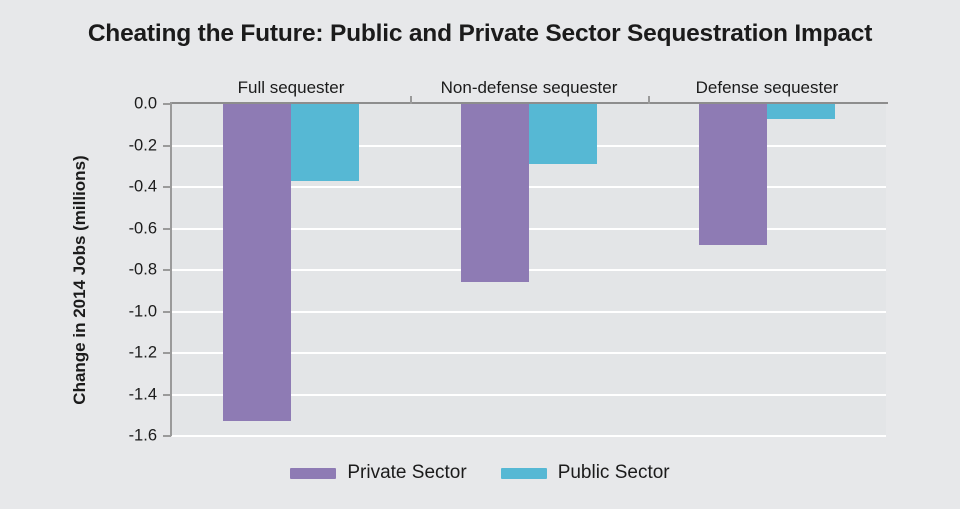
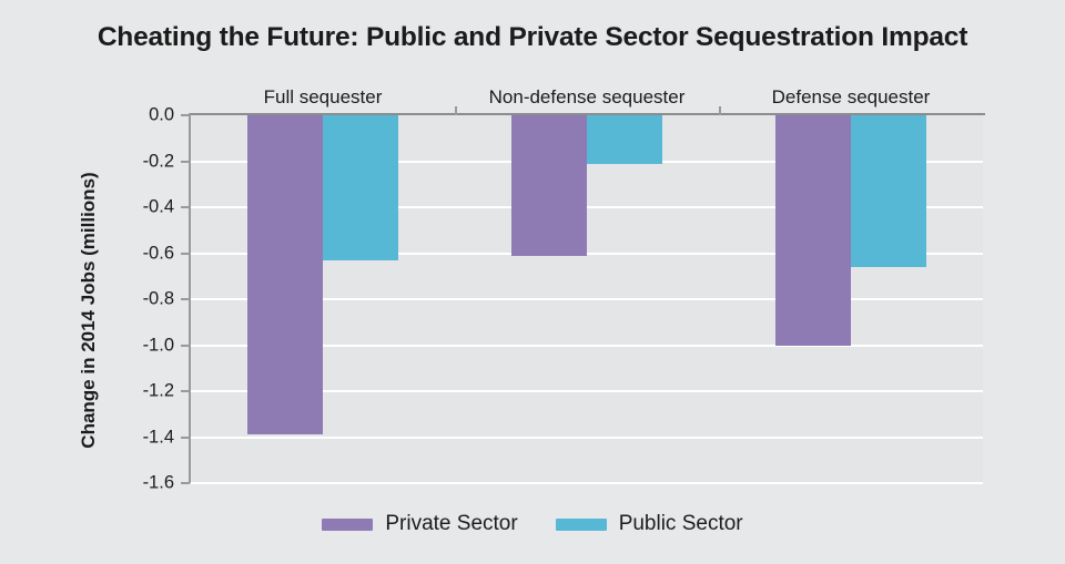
Private Sector/Full sequester: -1.53 -> -1.39
Public Sector/Full sequester: -0.37 -> -0.63
Private Sector/Non-defense sequester: -0.86 -> -0.61
Public Sector/Non-defense sequester: -0.29 -> -0.21
Private Sector/Defense sequester: -0.68 -> -1.00
Public Sector/Defense sequester: -0.07 -> -0.66
